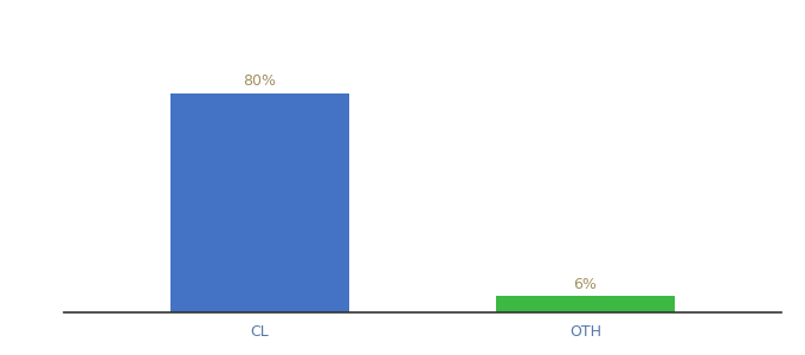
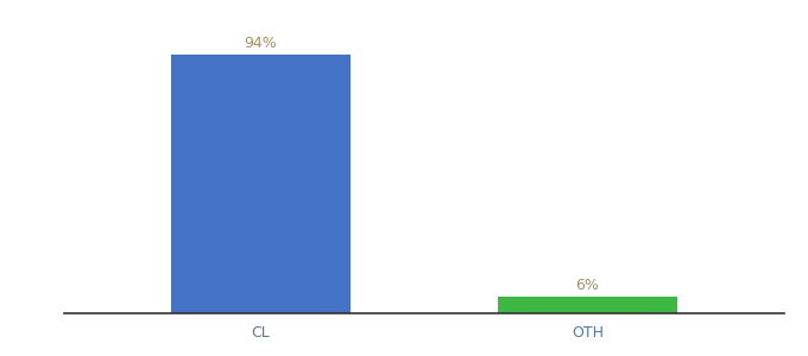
CL: 80% -> 94%
